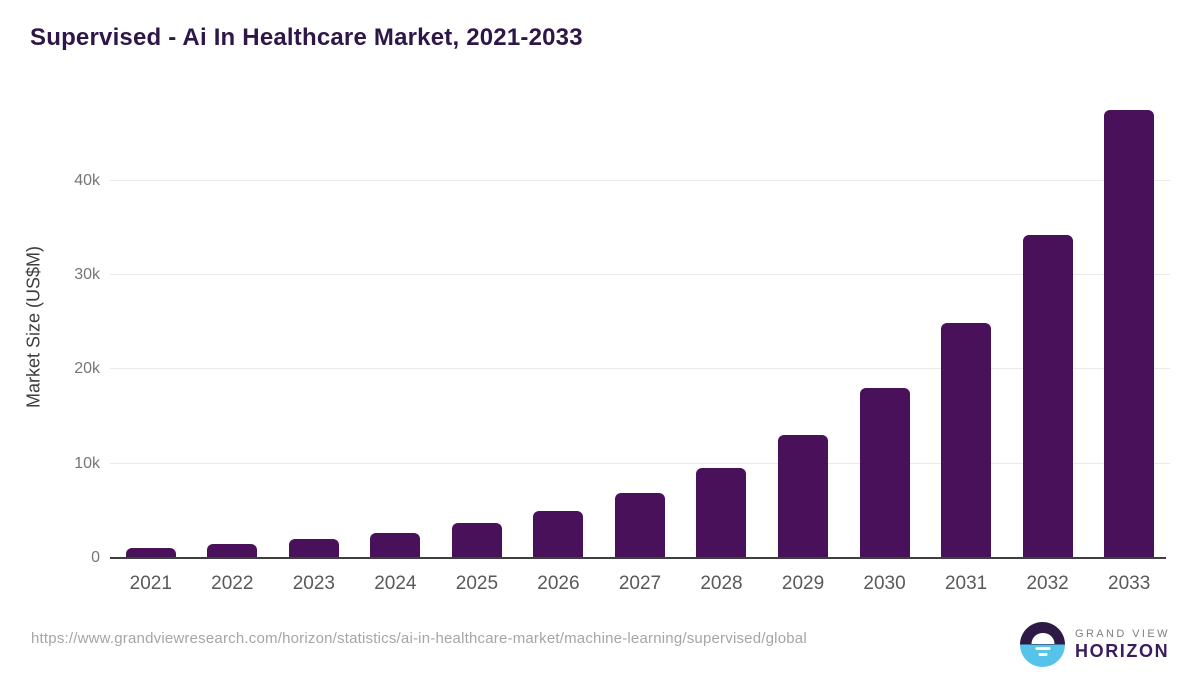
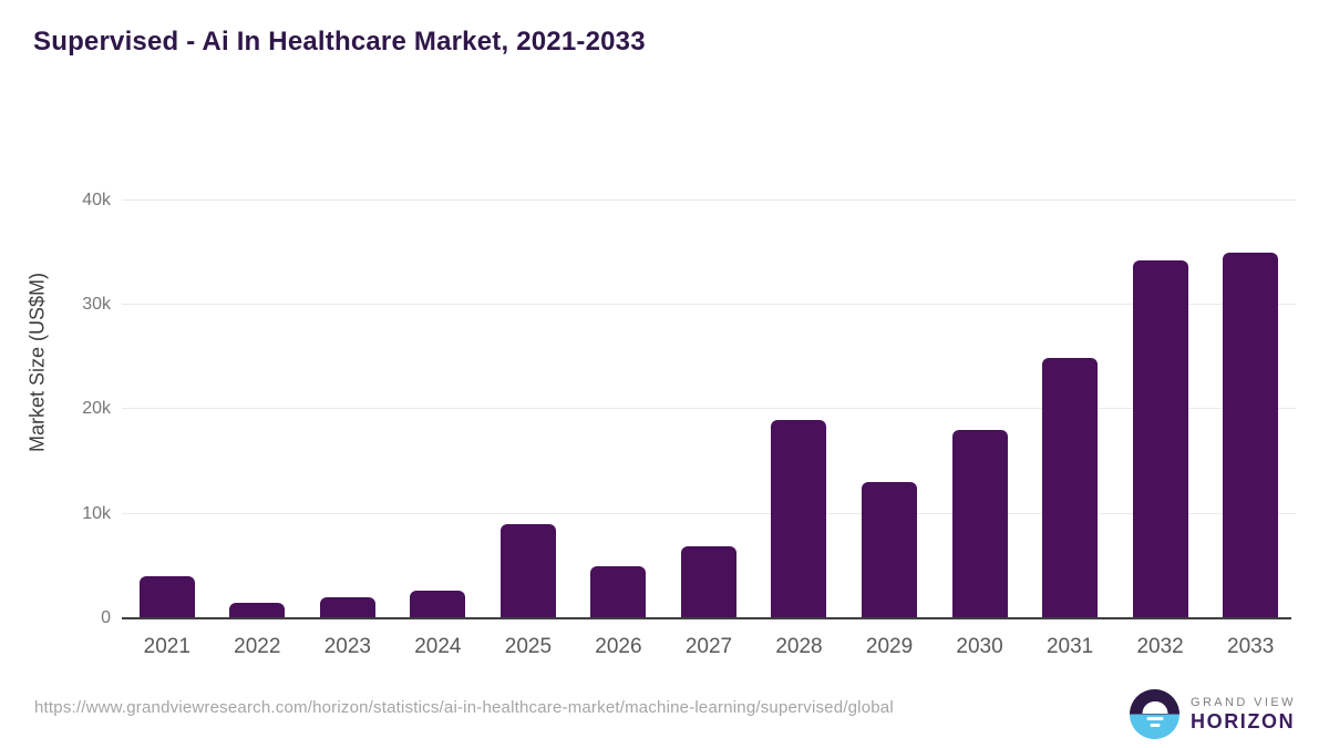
2021: 1k -> 4k
2025: 4k -> 9k
2028: 10k -> 19k
2033: 48k -> 35k
